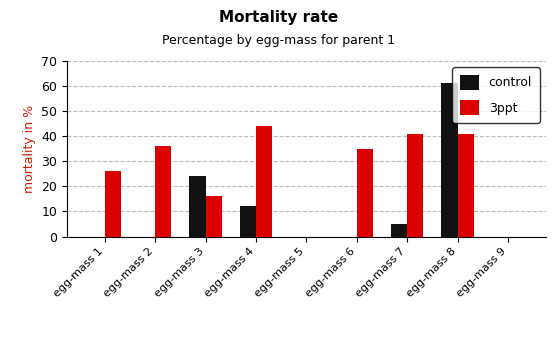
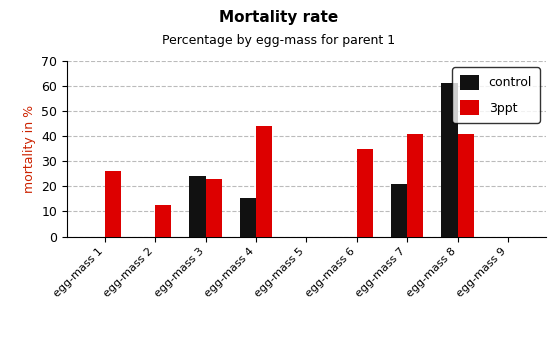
3ppt/egg-mass 2: 36.0 -> 12.5
3ppt/egg-mass 3: 16.0 -> 23.0
control/egg-mass 4: 12.0 -> 15.5
control/egg-mass 7: 5.0 -> 21.0
